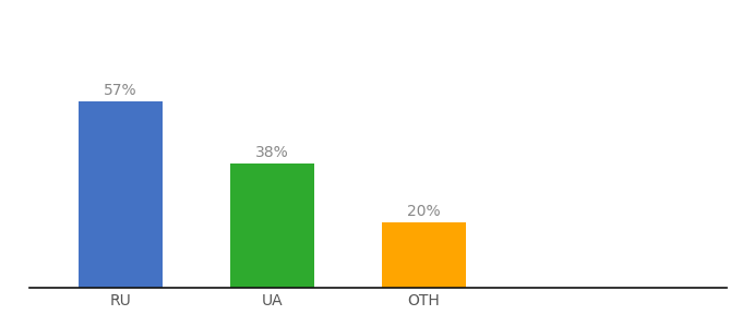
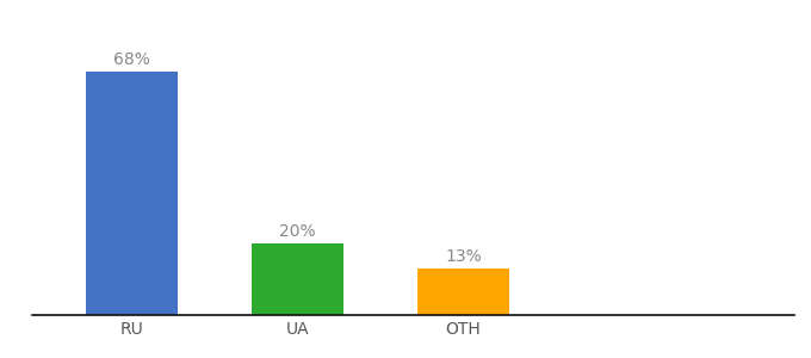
RU: 57% -> 68%
UA: 38% -> 20%
OTH: 20% -> 13%
